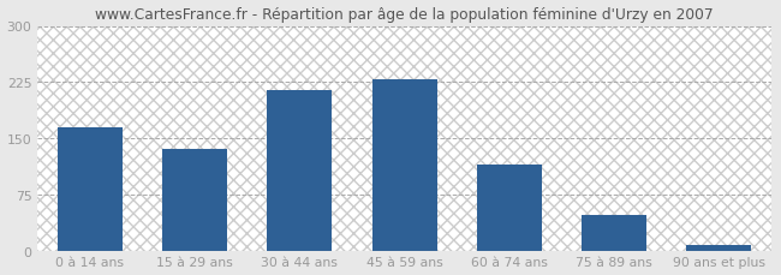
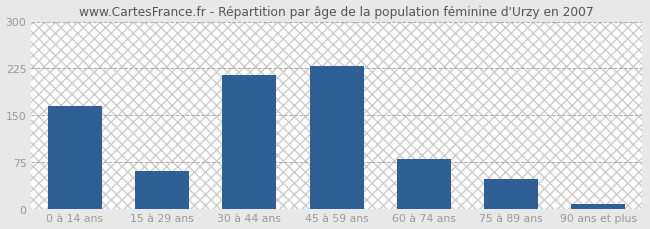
15 à 29 ans: 135 -> 60
60 à 74 ans: 115 -> 80
